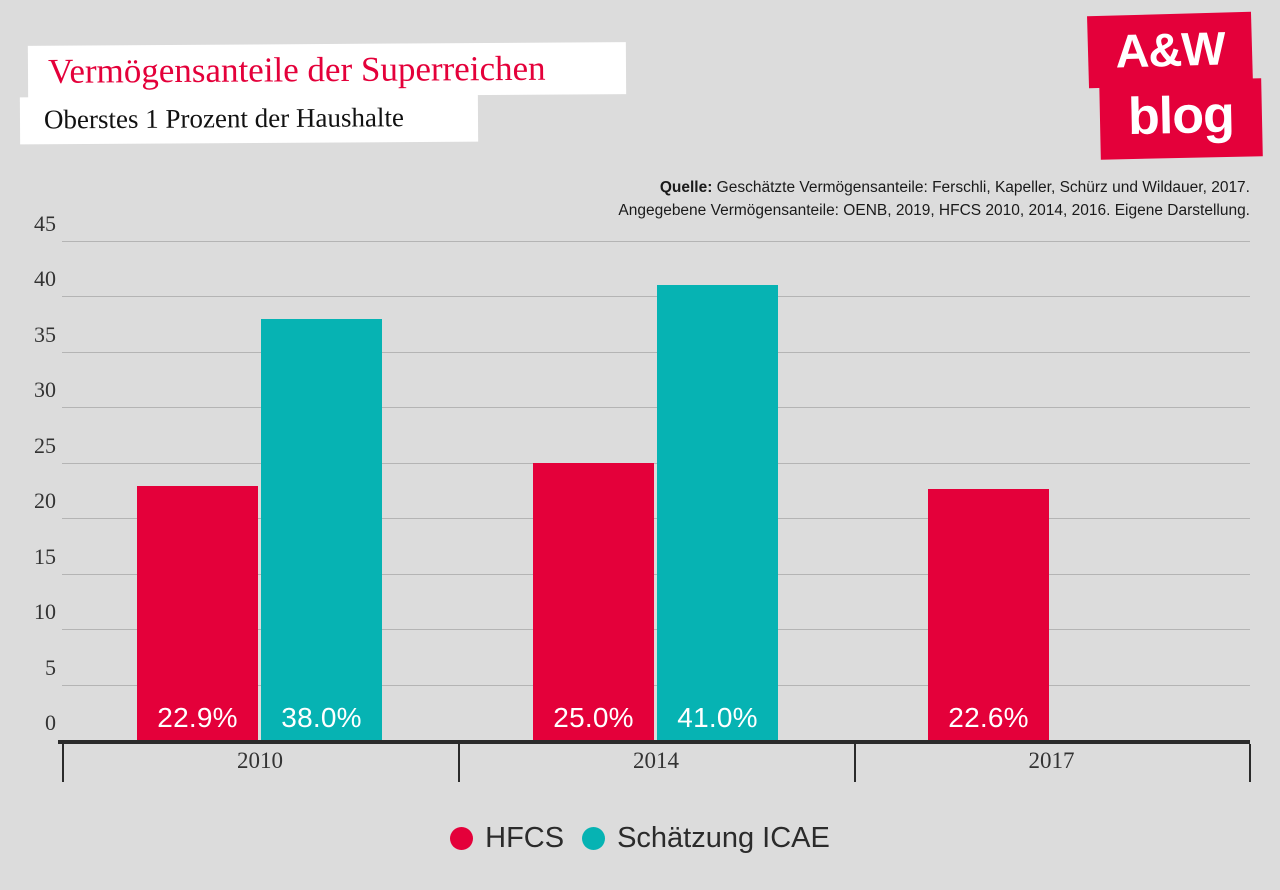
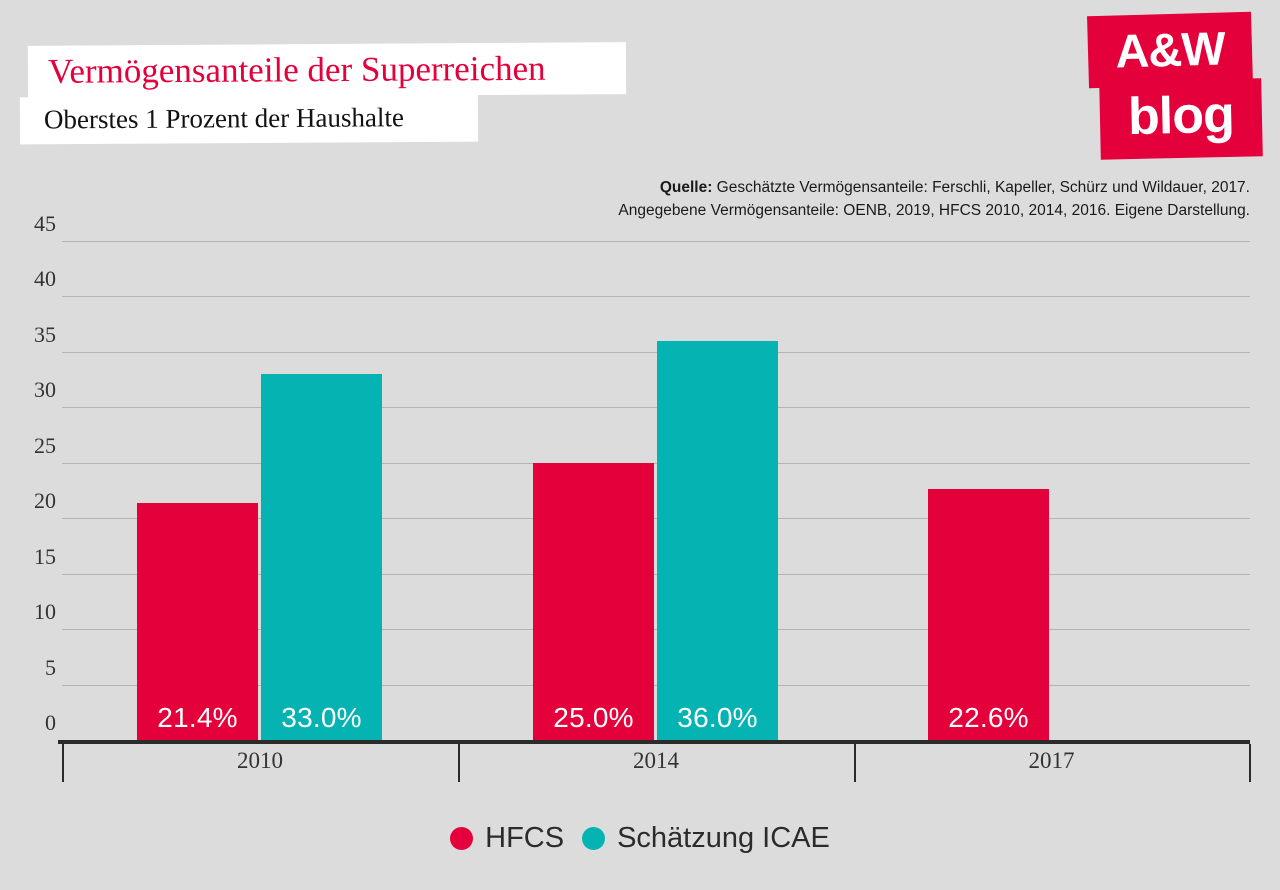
HFCS/2010: 22.9% -> 21.4%
Schätzung ICAE/2010: 38.0% -> 33.0%
Schätzung ICAE/2014: 41.0% -> 36.0%
